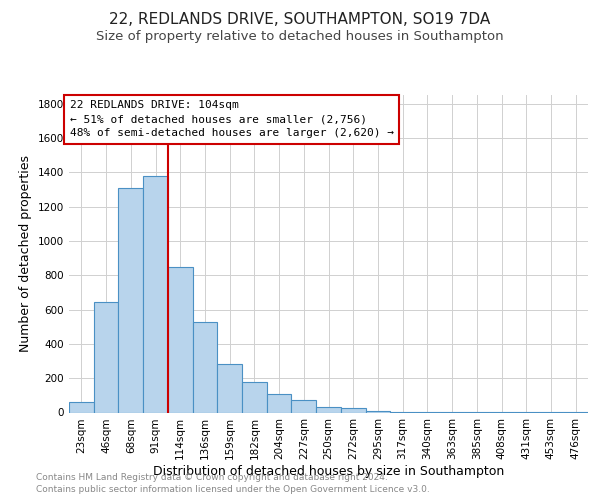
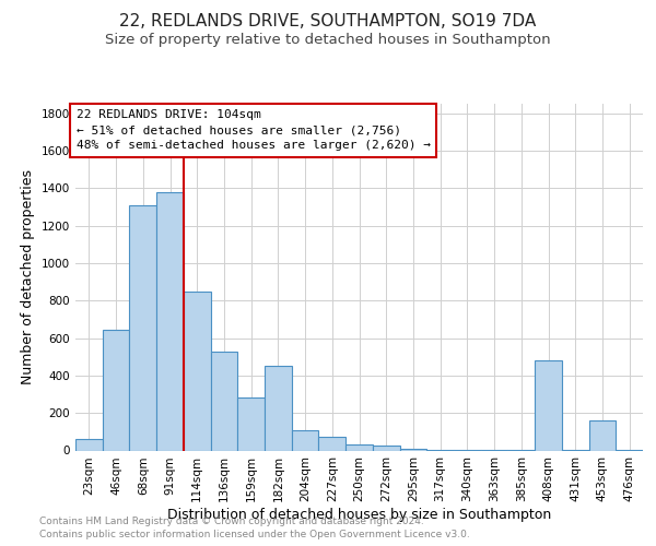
182sqm: 180 -> 450
408sqm: 0 -> 480
453sqm: 0 -> 160
